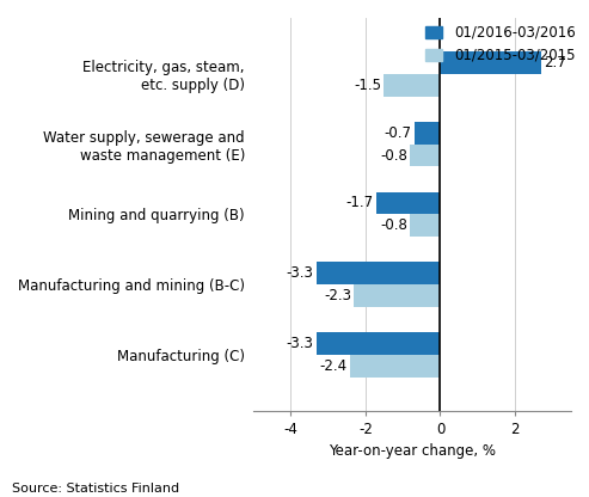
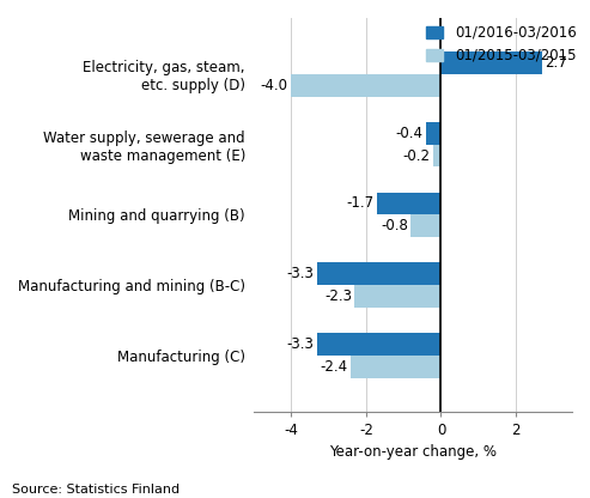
01/2015-03/2015/Electricity, gas, steam, etc. supply (D): -1.5 -> -4.0
01/2016-03/2016/Water supply, sewerage and waste management (E): -0.7 -> -0.4
01/2015-03/2015/Water supply, sewerage and waste management (E): -0.8 -> -0.2
